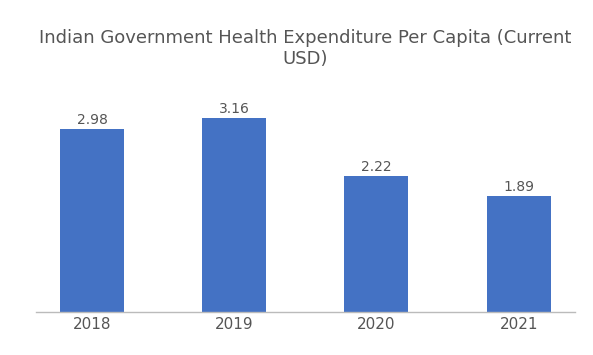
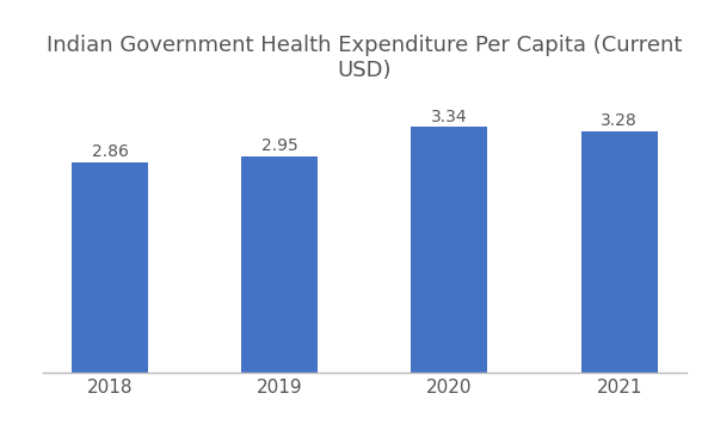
2018: 2.98 -> 2.86
2019: 3.16 -> 2.95
2020: 2.22 -> 3.34
2021: 1.89 -> 3.28
